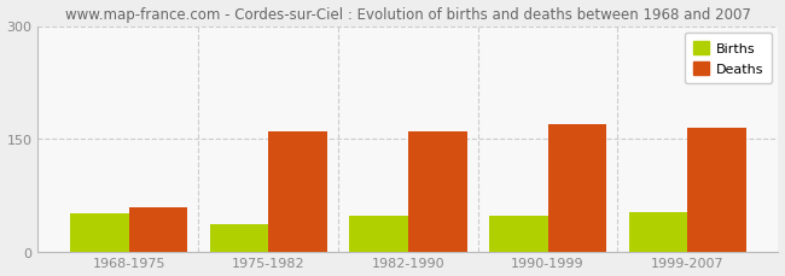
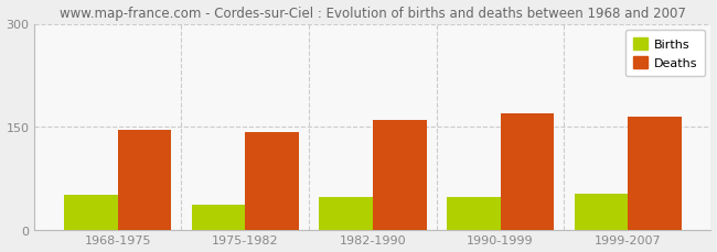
Deaths/1968-1975: 58 -> 145
Deaths/1975-1982: 160 -> 142
